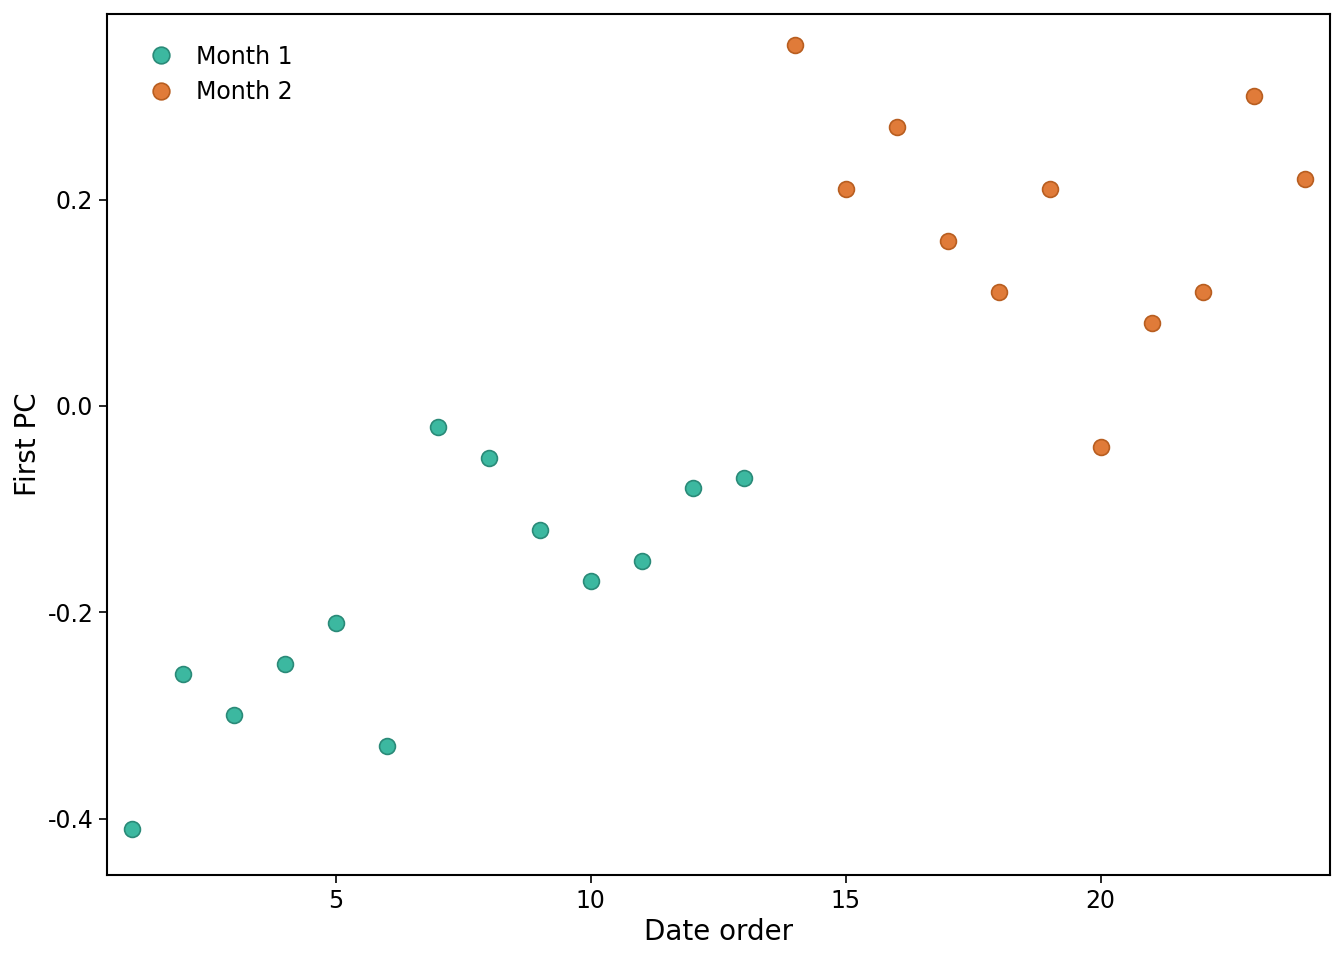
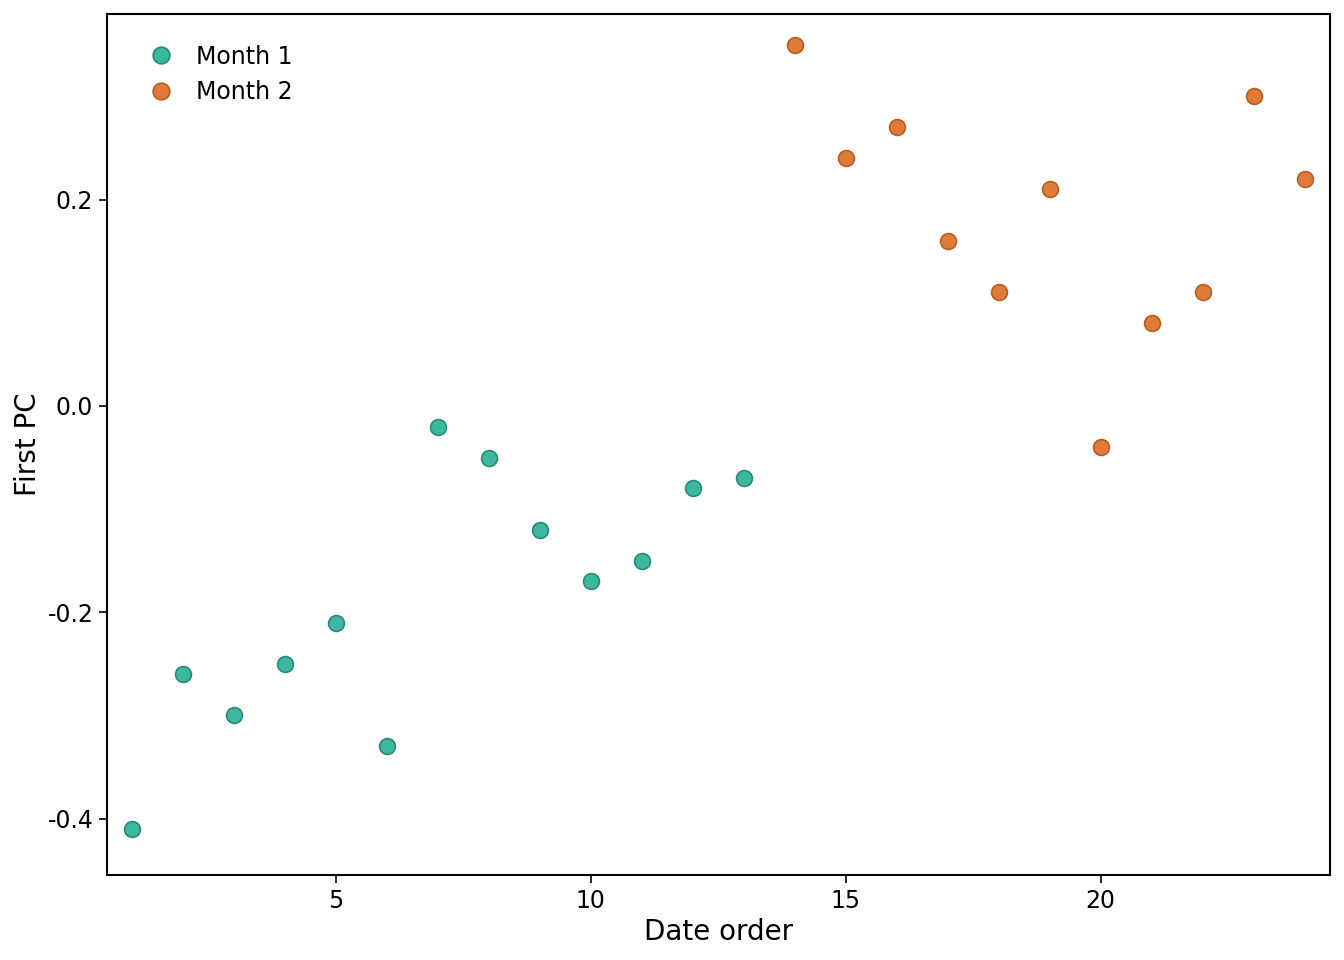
Month 2/15: 0.21 -> 0.24
